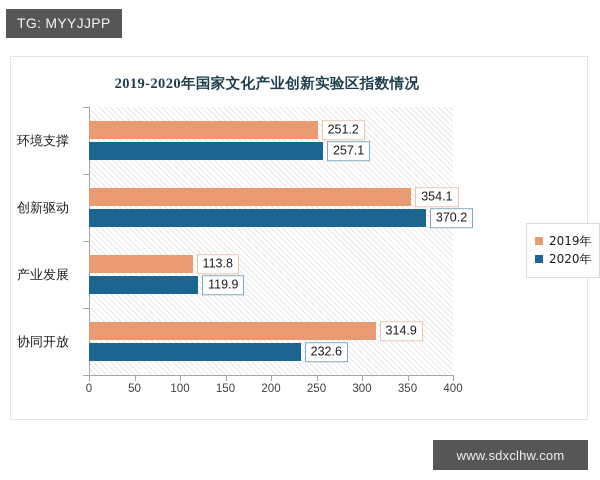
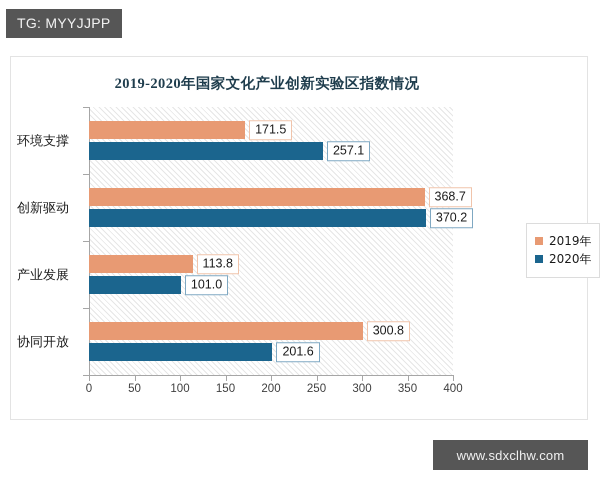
2019年/环境支撑: 251.2 -> 171.5
2019年/创新驱动: 354.1 -> 368.7
2020年/产业发展: 119.9 -> 101.0
2019年/协同开放: 314.9 -> 300.8
2020年/协同开放: 232.6 -> 201.6
